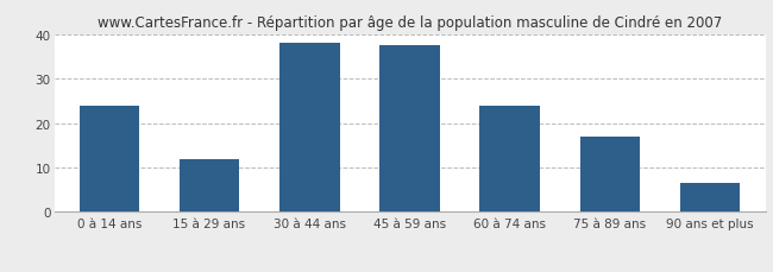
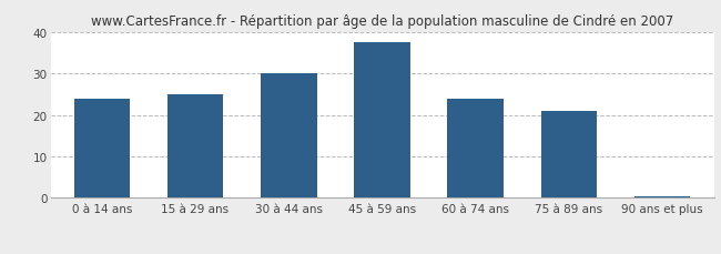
15 à 29 ans: 12.0 -> 25.0
30 à 44 ans: 38.0 -> 30.0
75 à 89 ans: 17.0 -> 21.0
90 ans et plus: 6.5 -> 0.5
